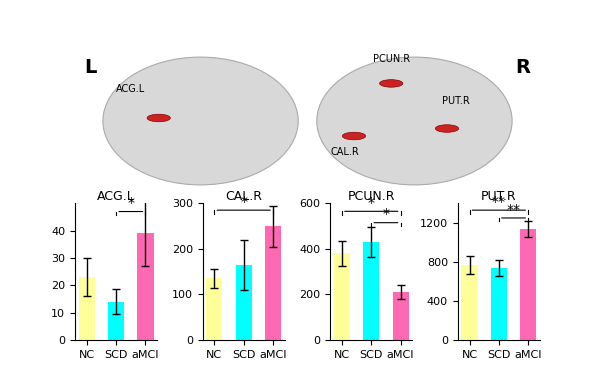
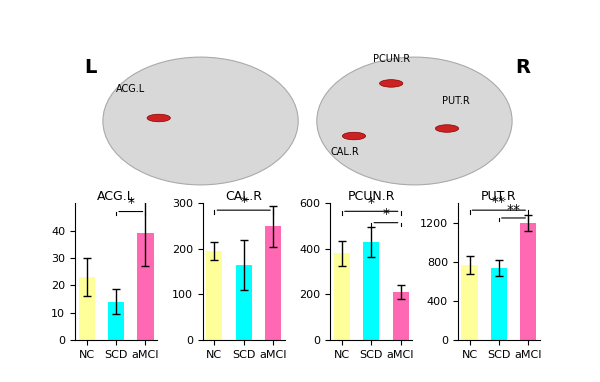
CAL.R/NC: 135 -> 195
PUT.R/aMCI: 1140 -> 1200
